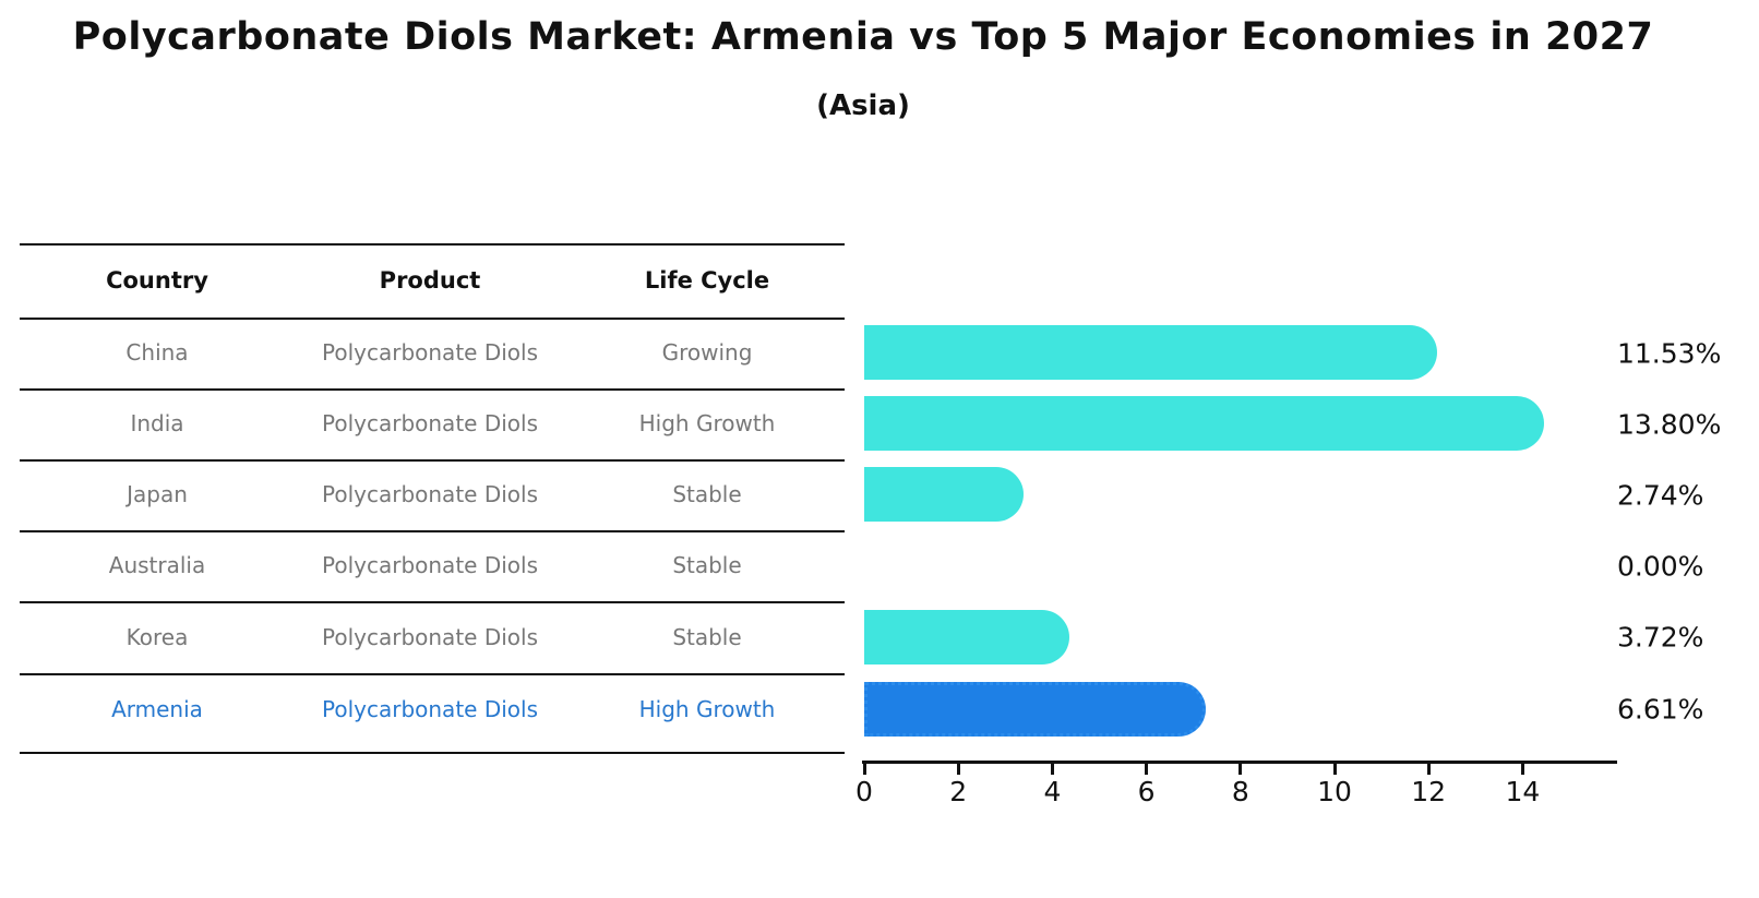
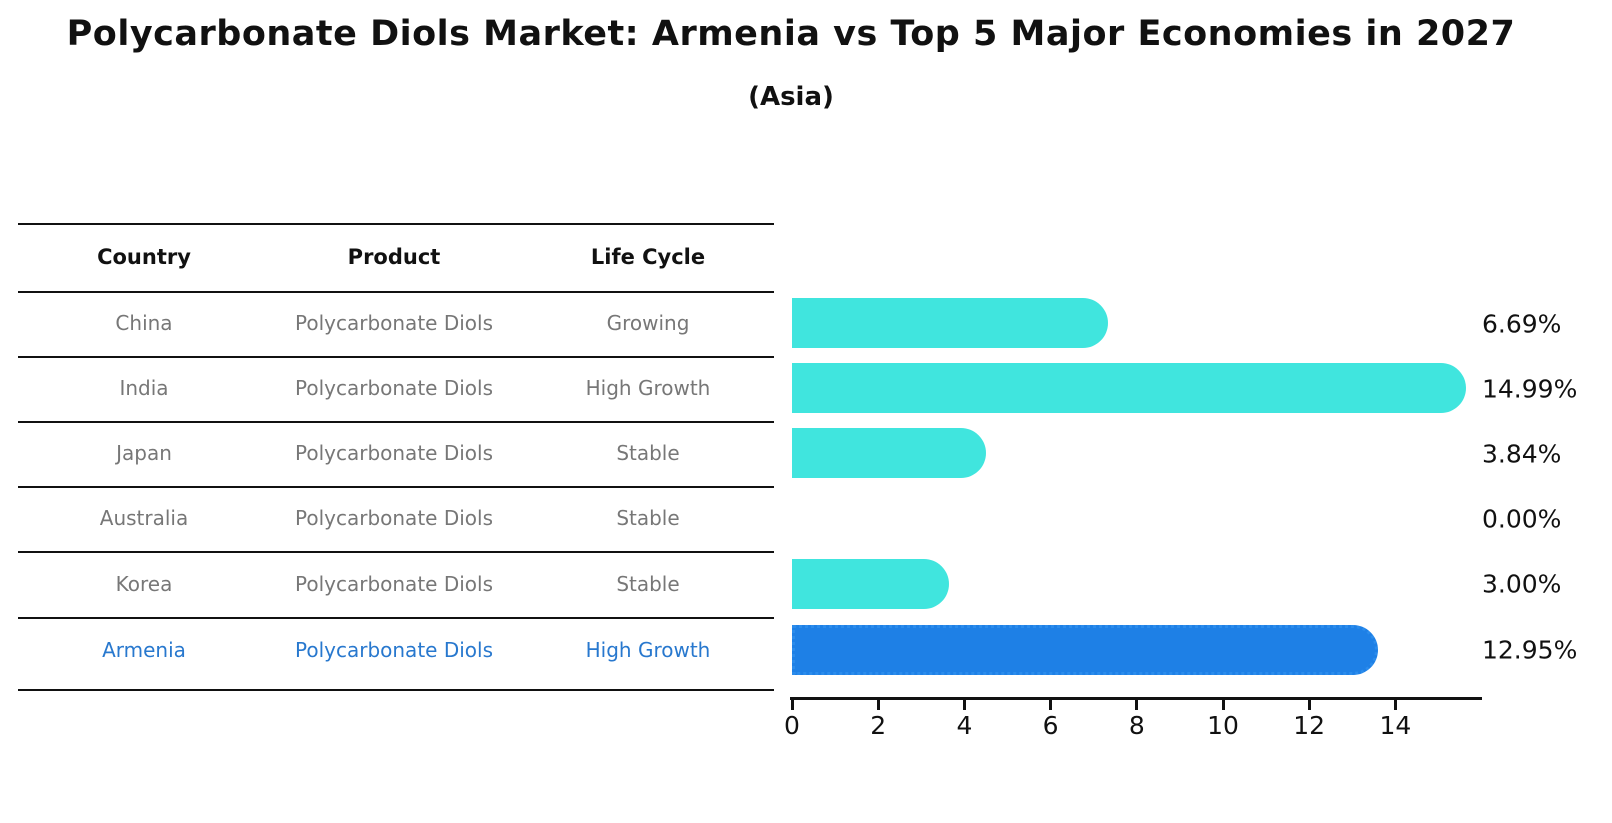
China: 11.53% -> 6.69%
India: 13.80% -> 14.99%
Japan: 2.74% -> 3.84%
Korea: 3.72% -> 3.00%
Armenia: 6.61% -> 12.95%
